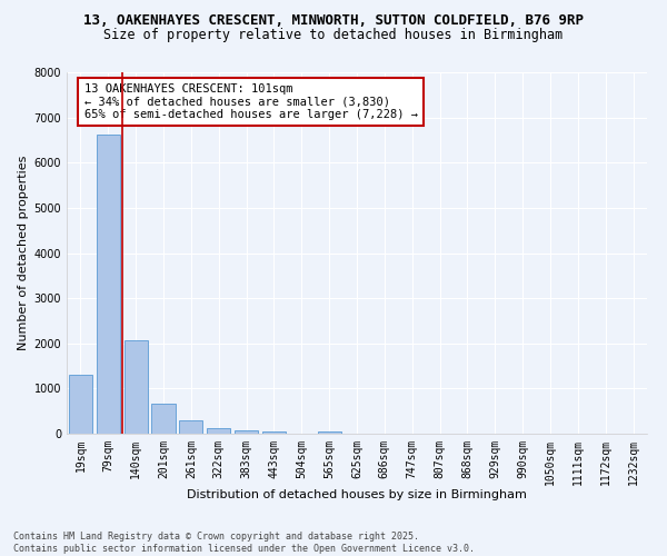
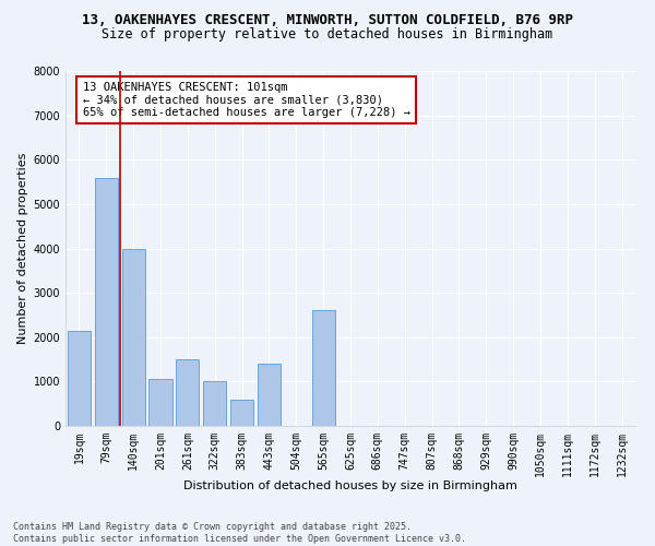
19sqm: 1310 -> 2150
79sqm: 6620 -> 5600
140sqm: 2080 -> 4000
201sqm: 670 -> 1050
261sqm: 300 -> 1500
322sqm: 140 -> 1000
383sqm: 80 -> 600
443sqm: 60 -> 1400
565sqm: 60 -> 2600
